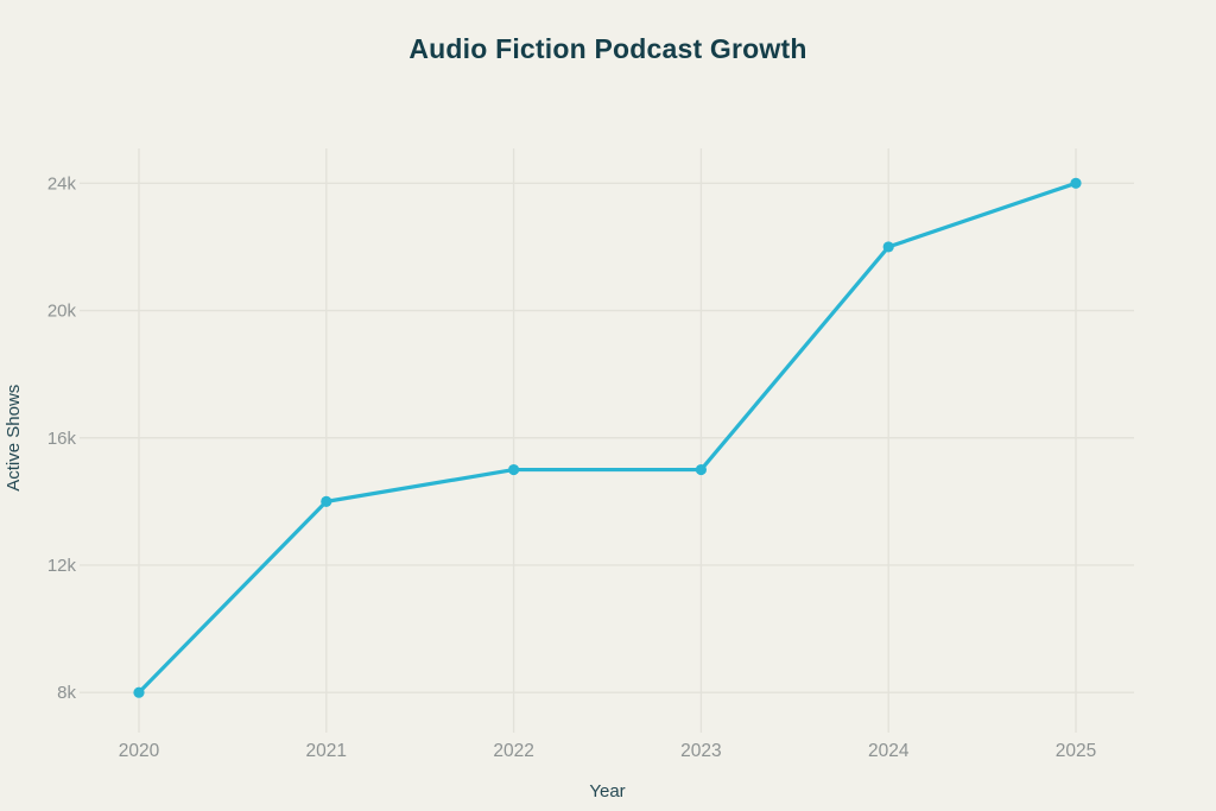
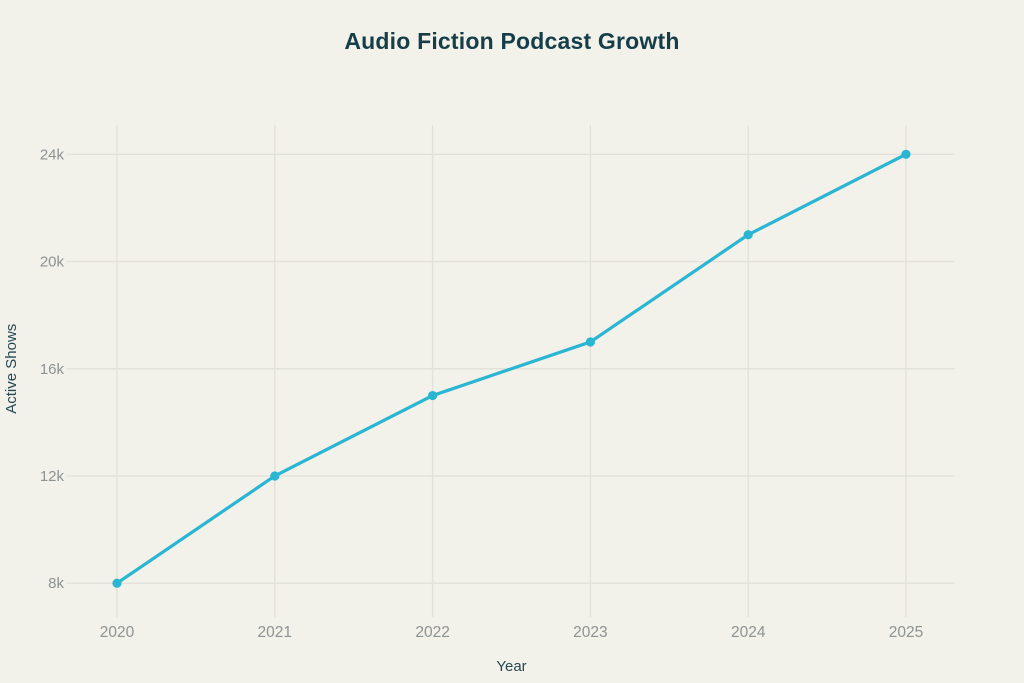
2021: 14k -> 12k
2023: 15k -> 17k
2024: 22k -> 21k
